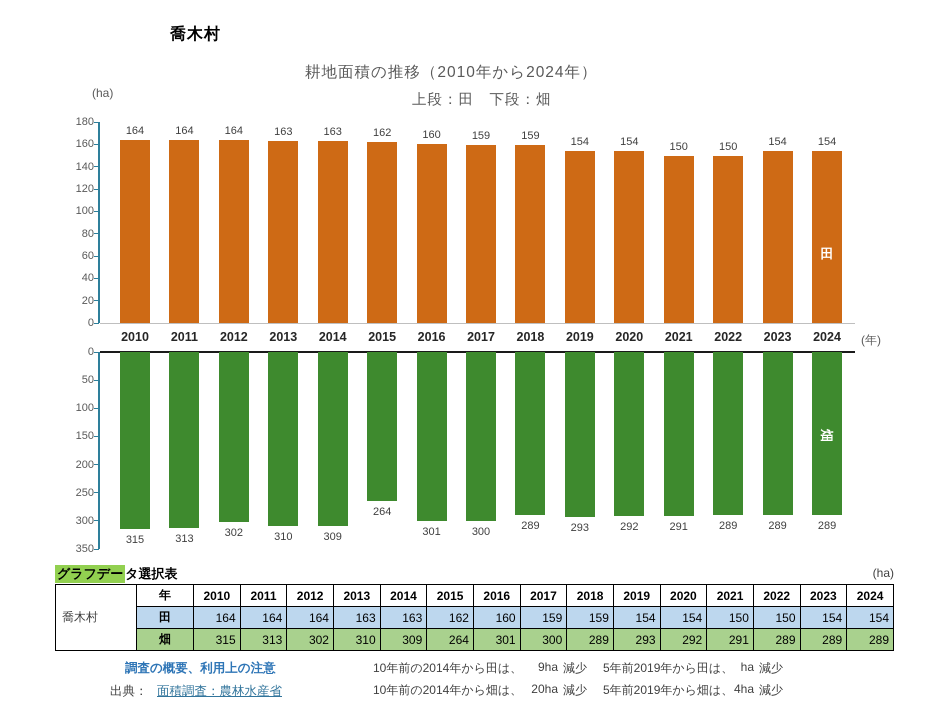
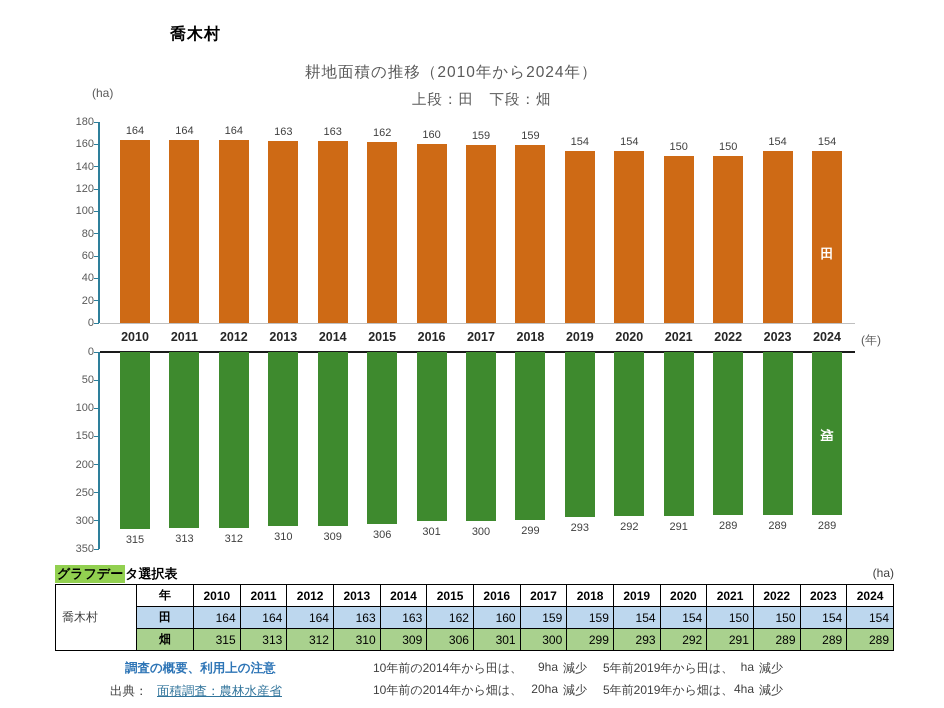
畑/2012: 302 -> 312
畑/2015: 264 -> 306
畑/2018: 289 -> 299
